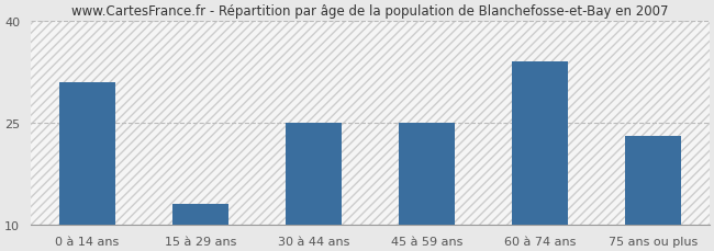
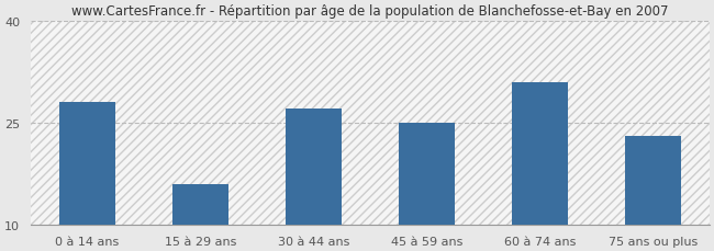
0 à 14 ans: 31 -> 28
15 à 29 ans: 13 -> 16
30 à 44 ans: 25 -> 27
60 à 74 ans: 34 -> 31
